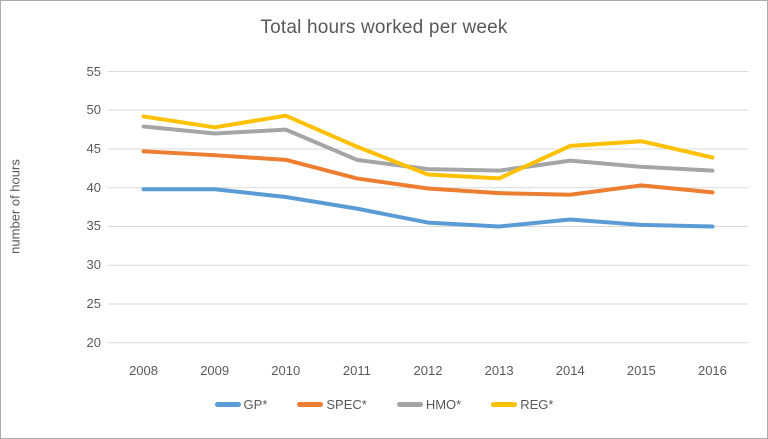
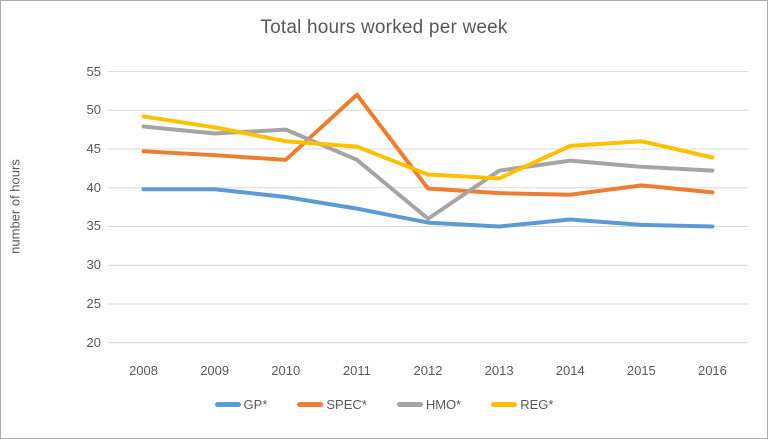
REG*/2010: 49 -> 46
SPEC*/2011: 41 -> 52
HMO*/2012: 42 -> 36
